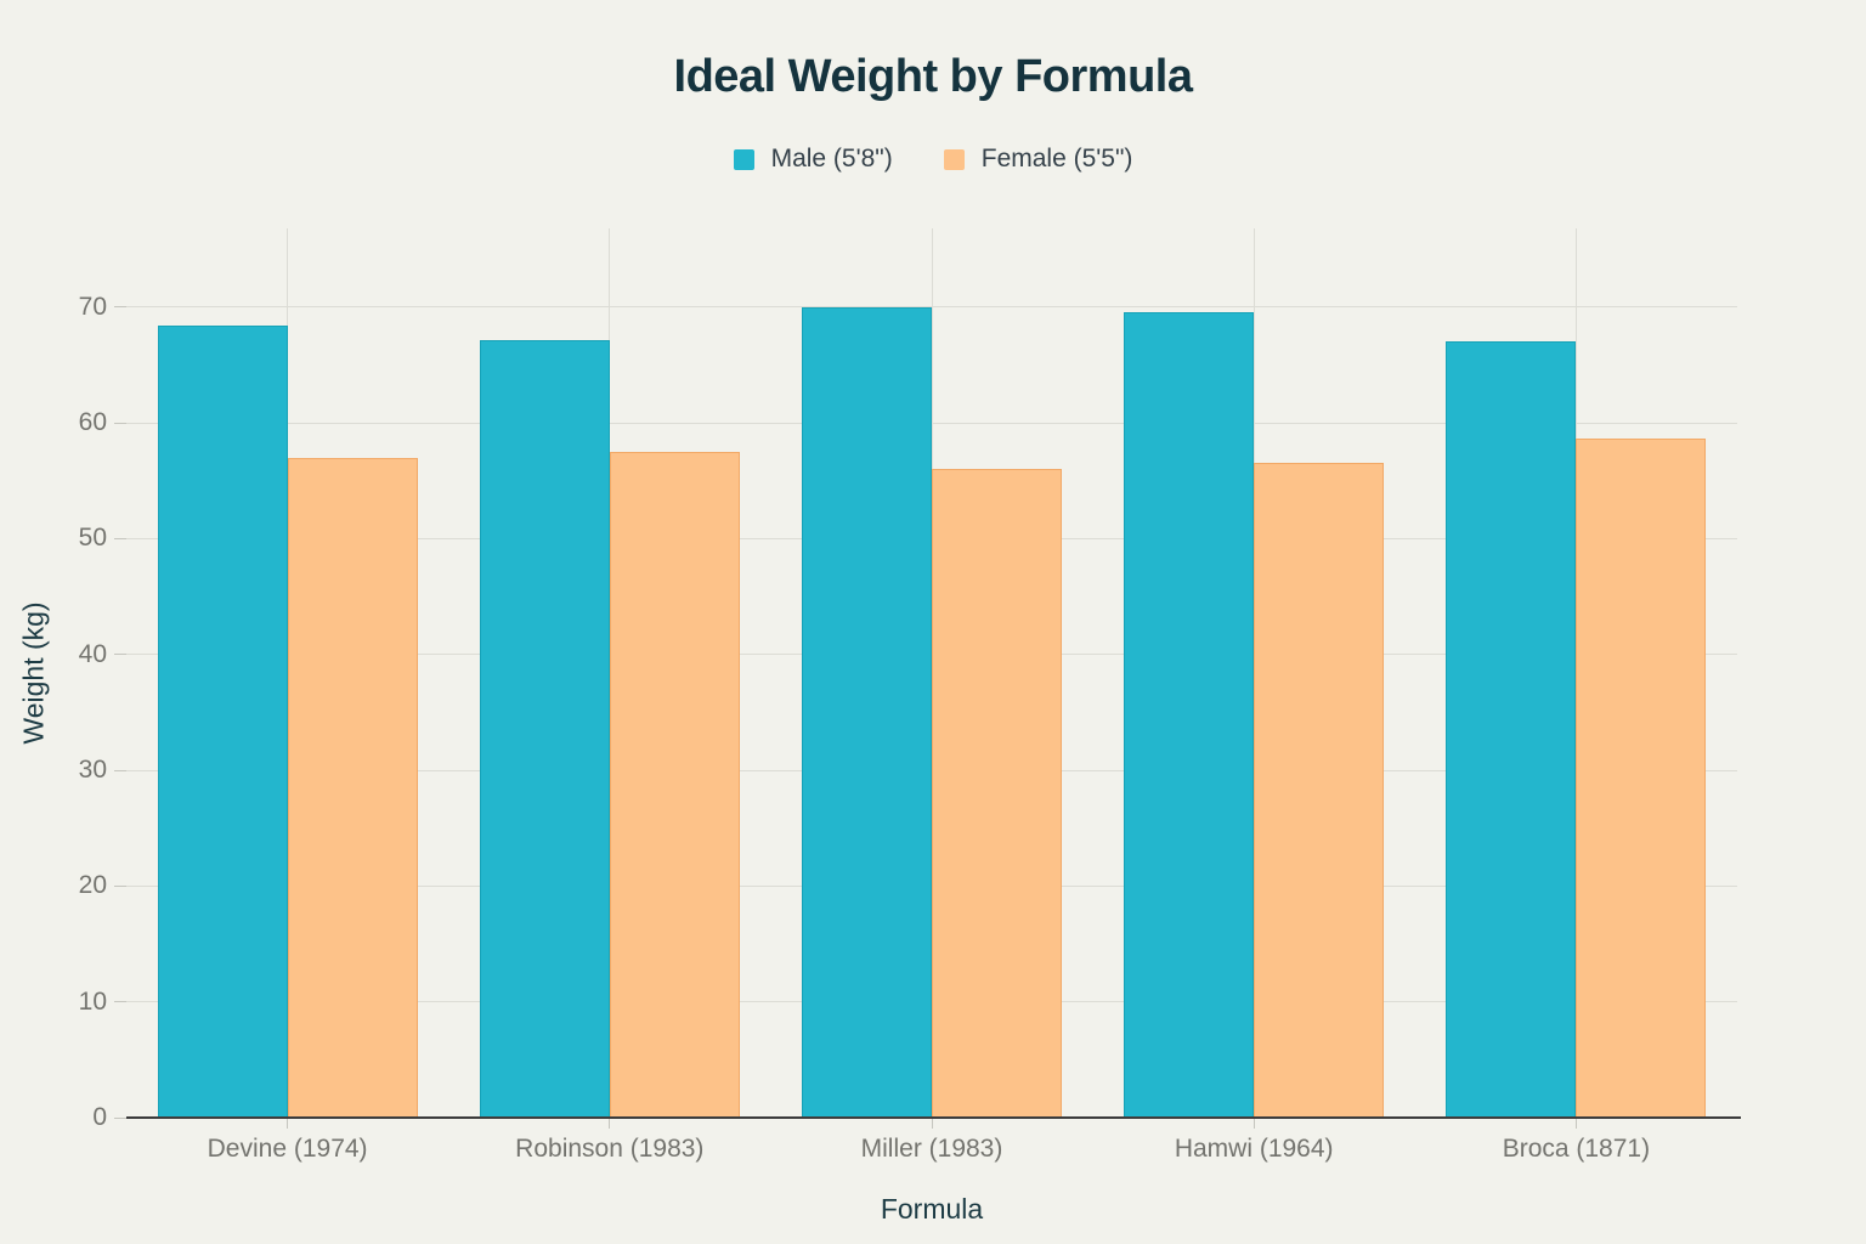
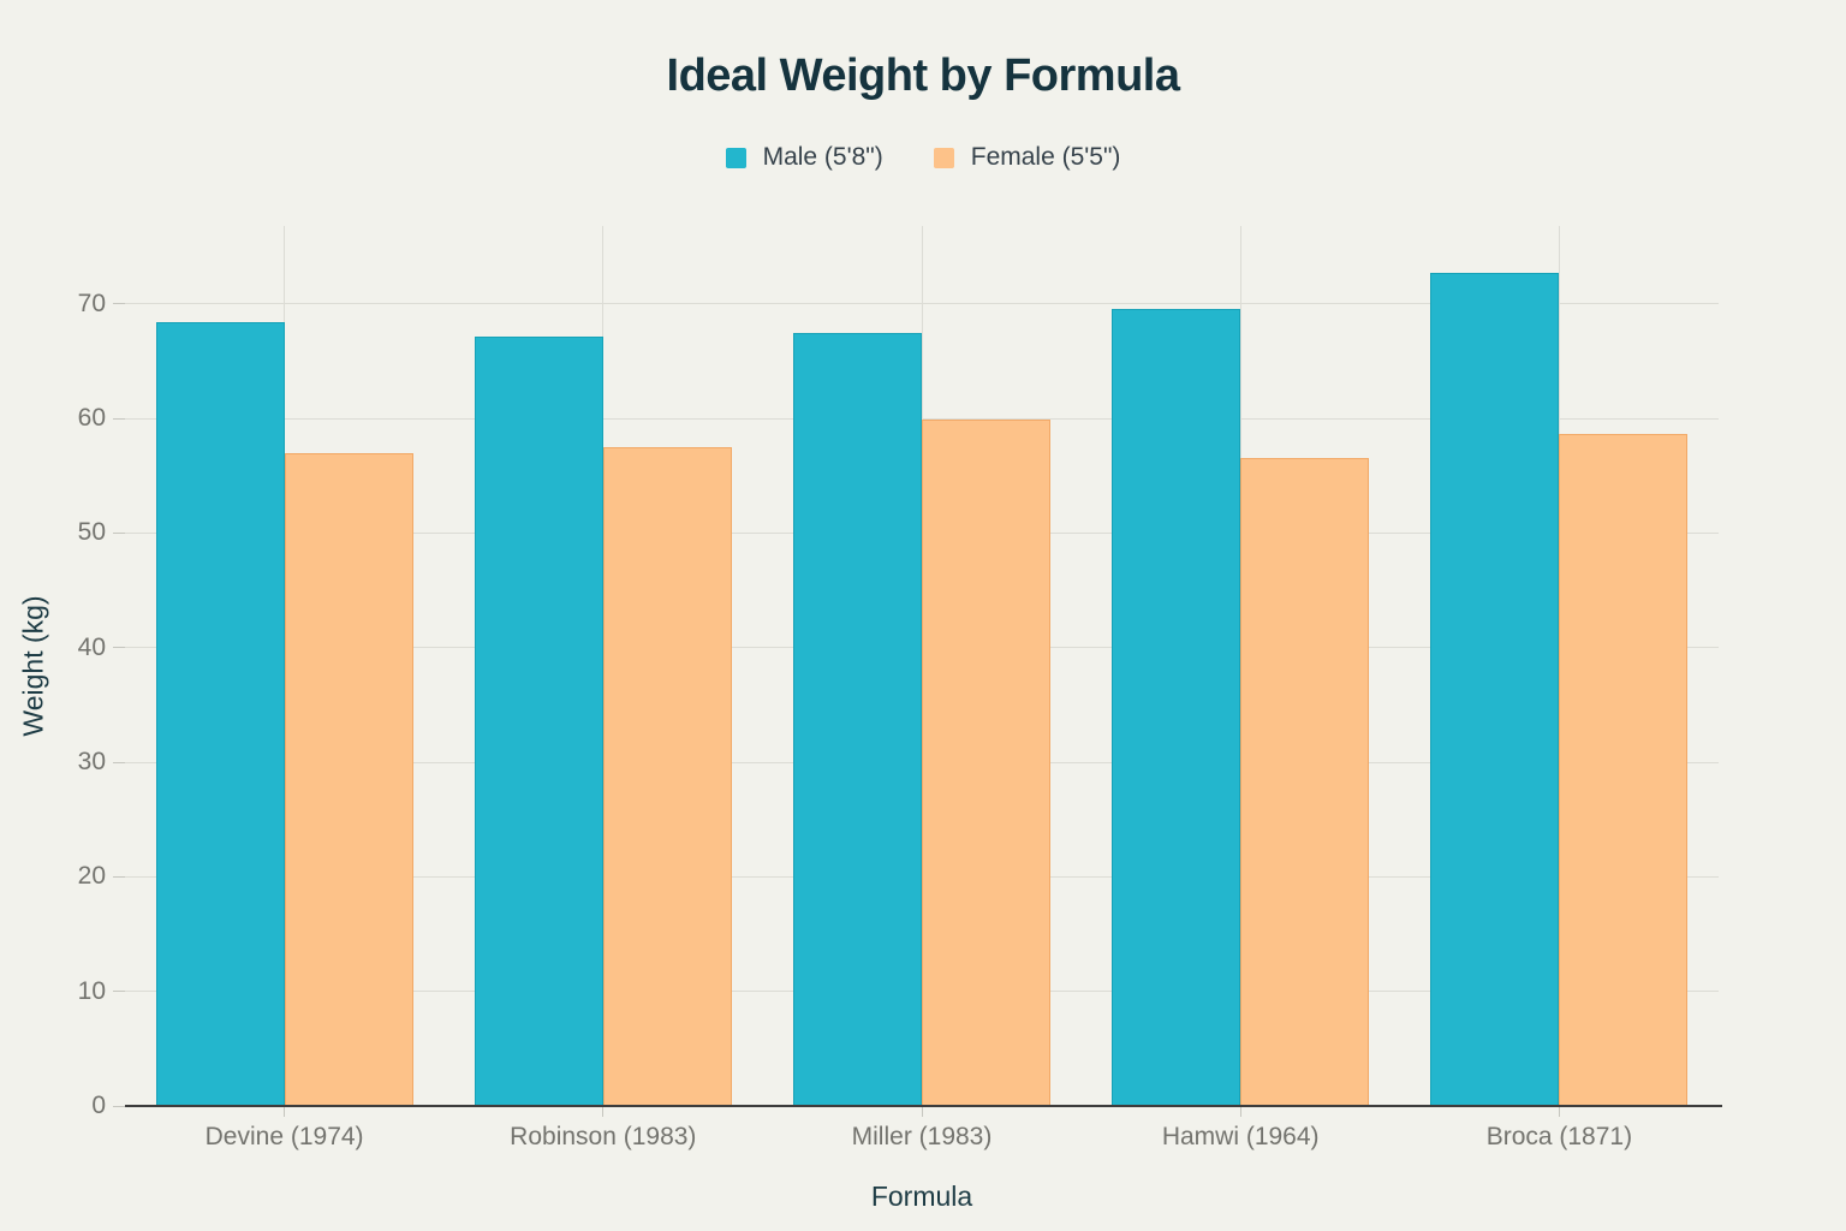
Male (5'8")/Miller (1983): 70 -> 68
Female (5'5")/Miller (1983): 56 -> 60
Male (5'8")/Broca (1871): 67 -> 73
